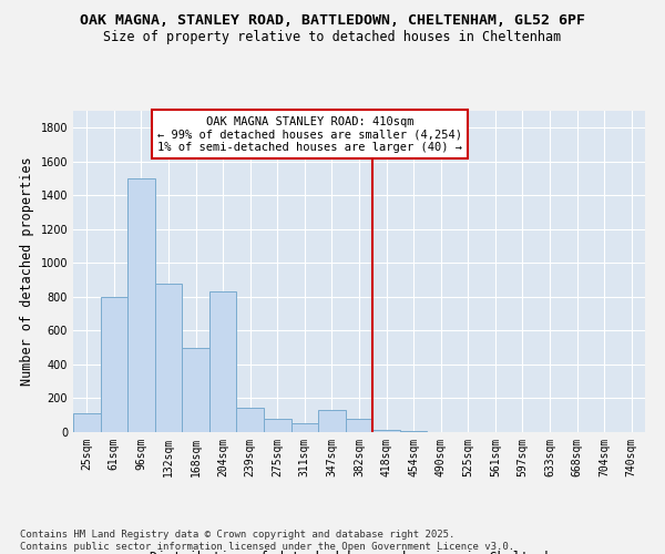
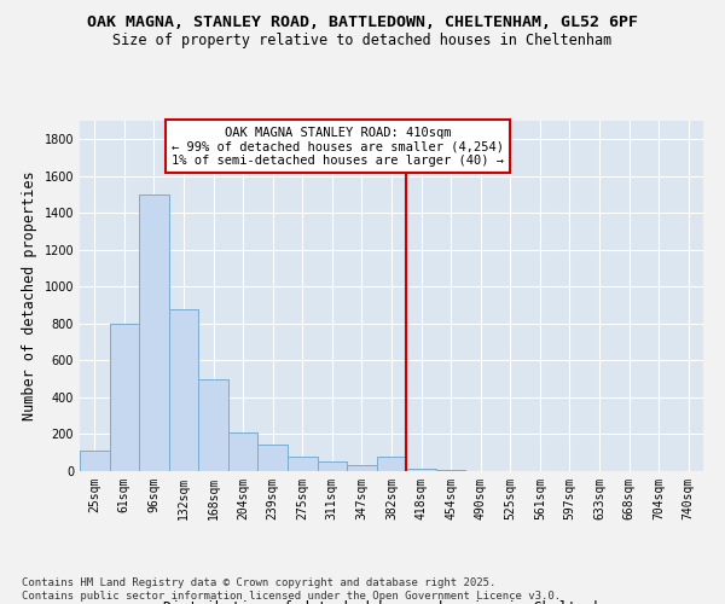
204sqm: 830 -> 210
347sqm: 130 -> 40
